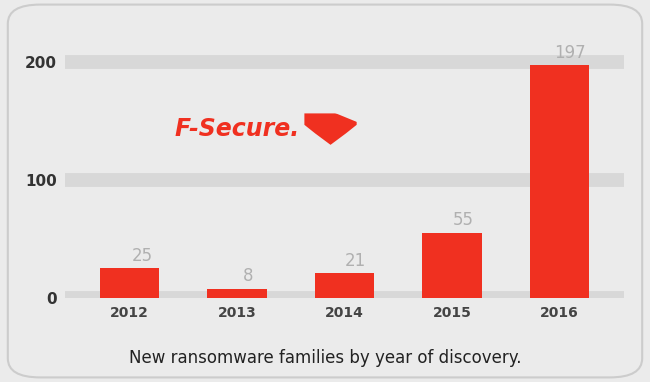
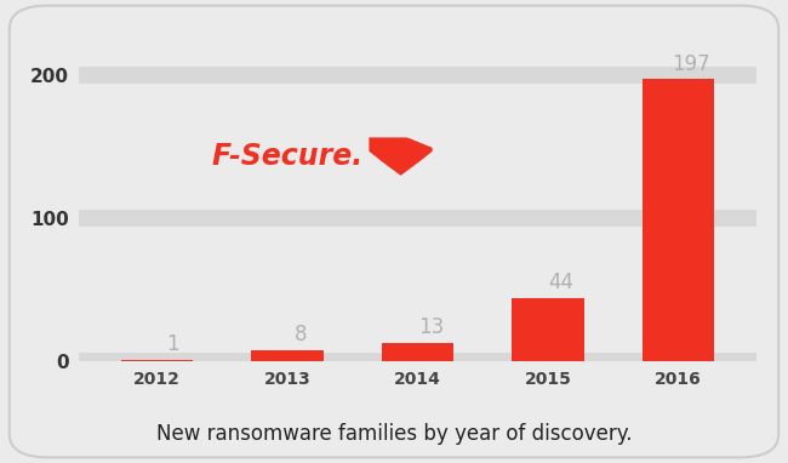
2012: 25 -> 1
2014: 21 -> 13
2015: 55 -> 44
